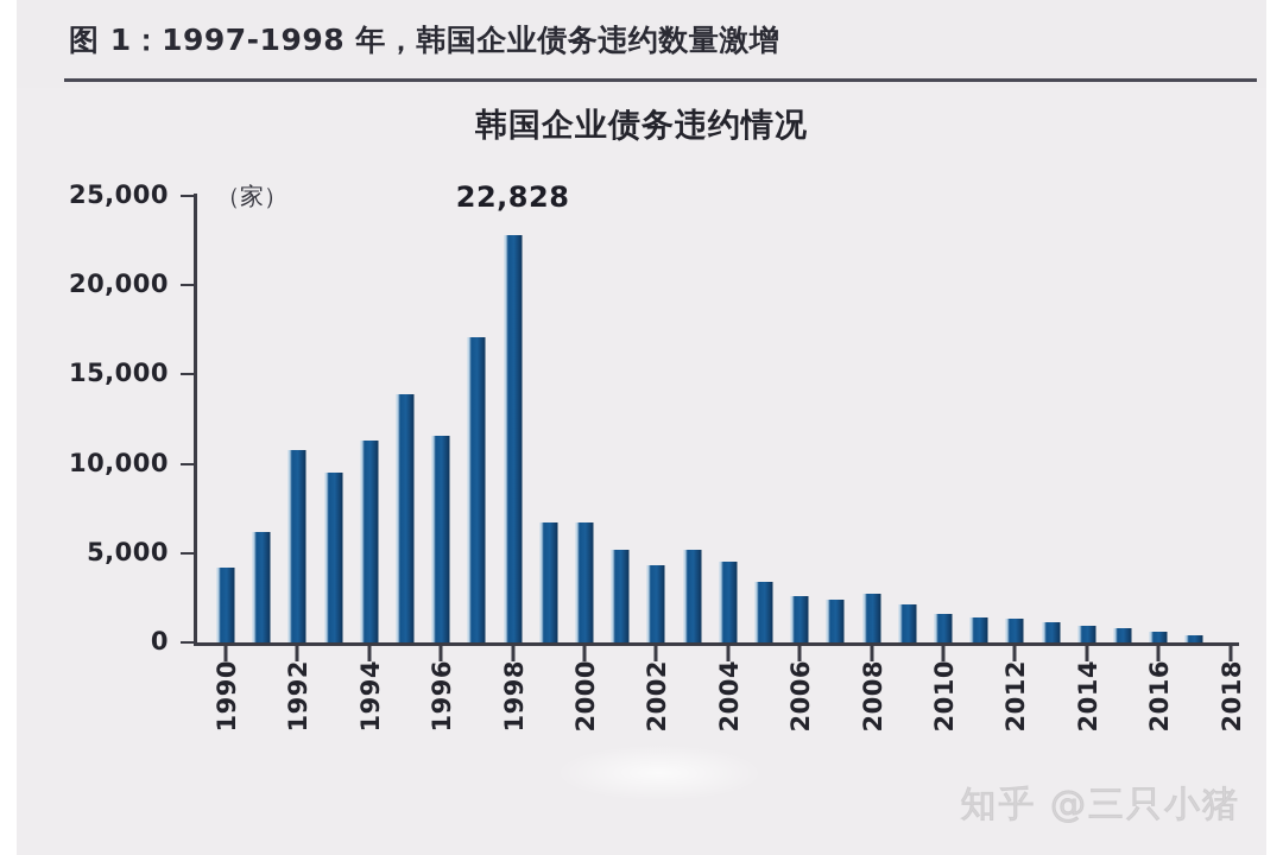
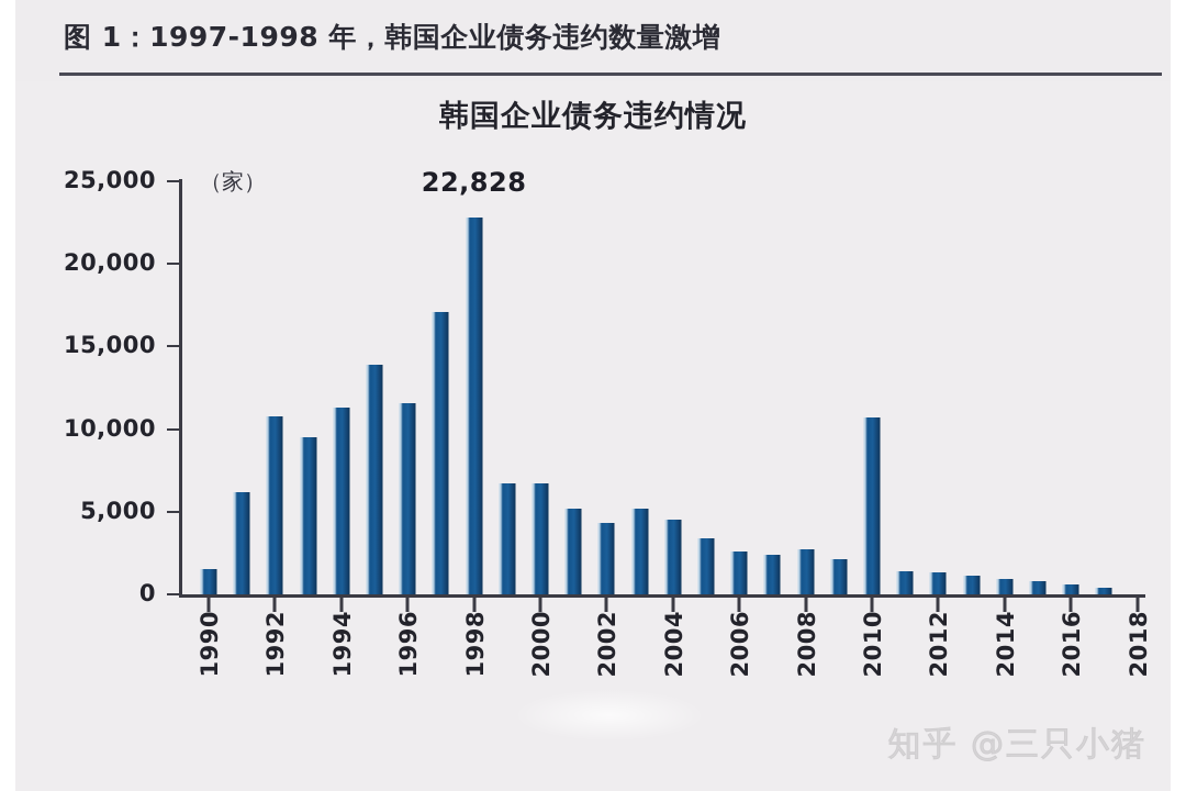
1990: 4200 -> 1500
2010: 1600 -> 10700
